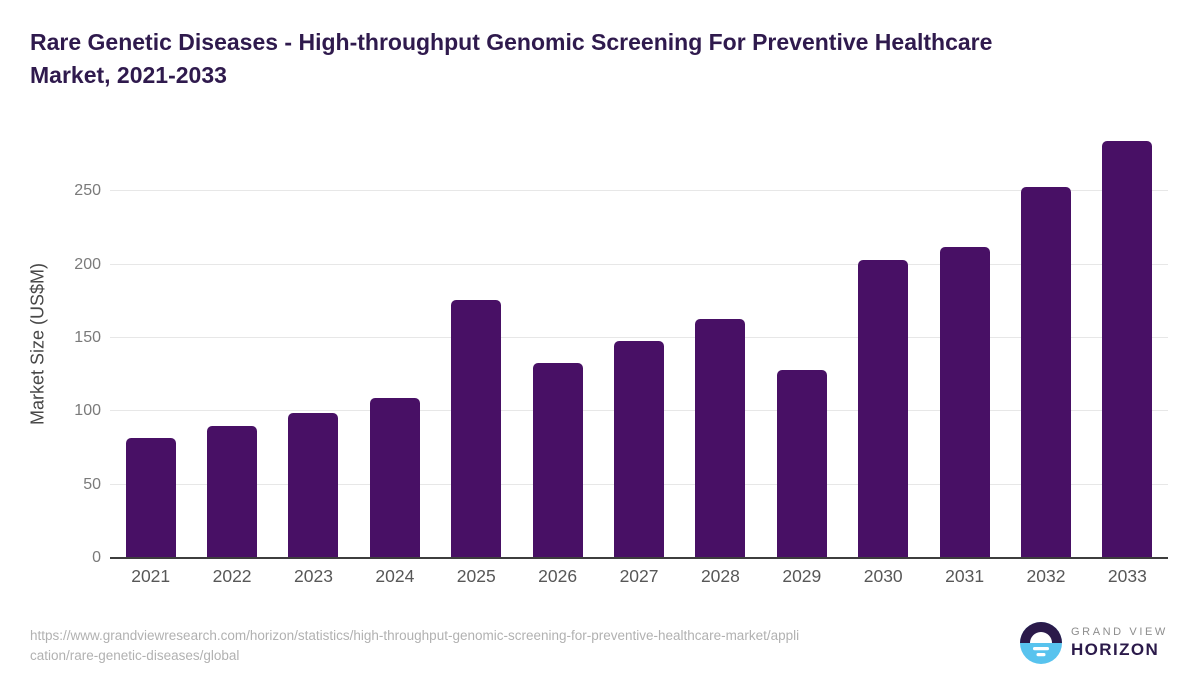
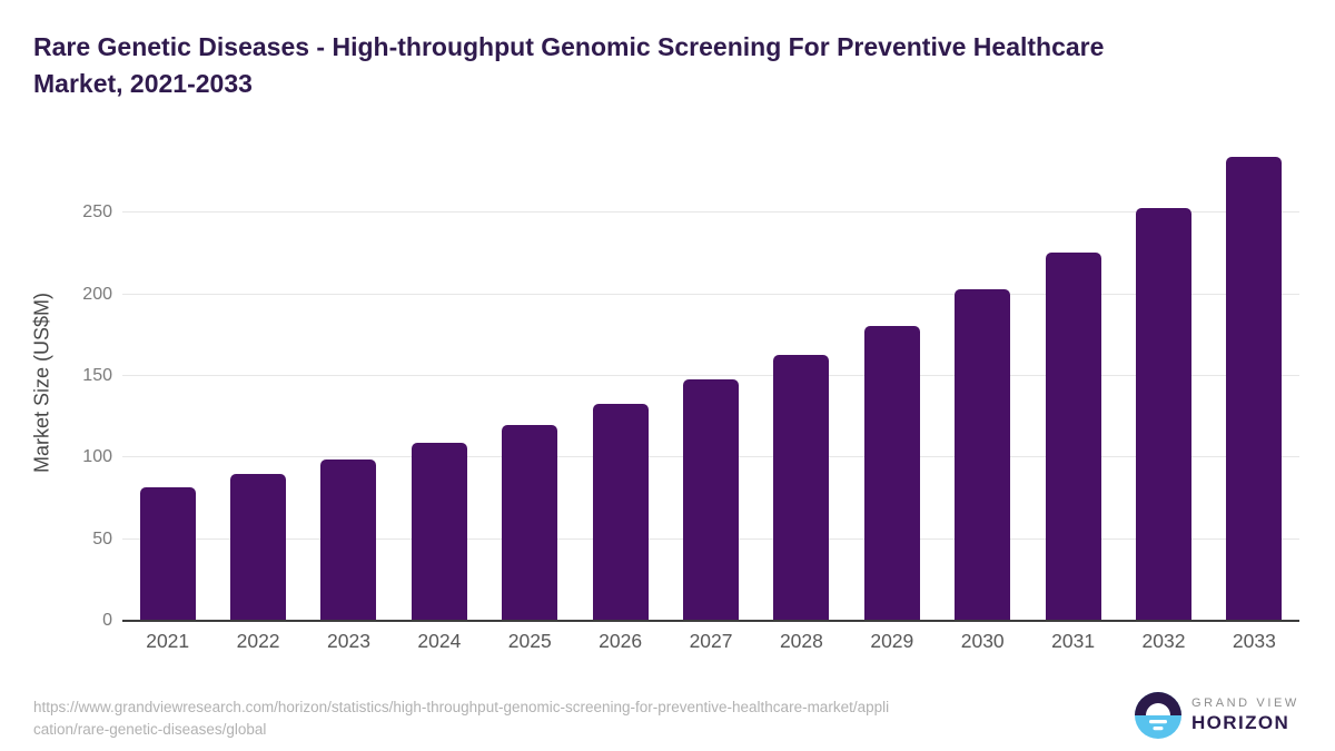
2025: 176 -> 120
2029: 128 -> 181
2031: 212 -> 226
